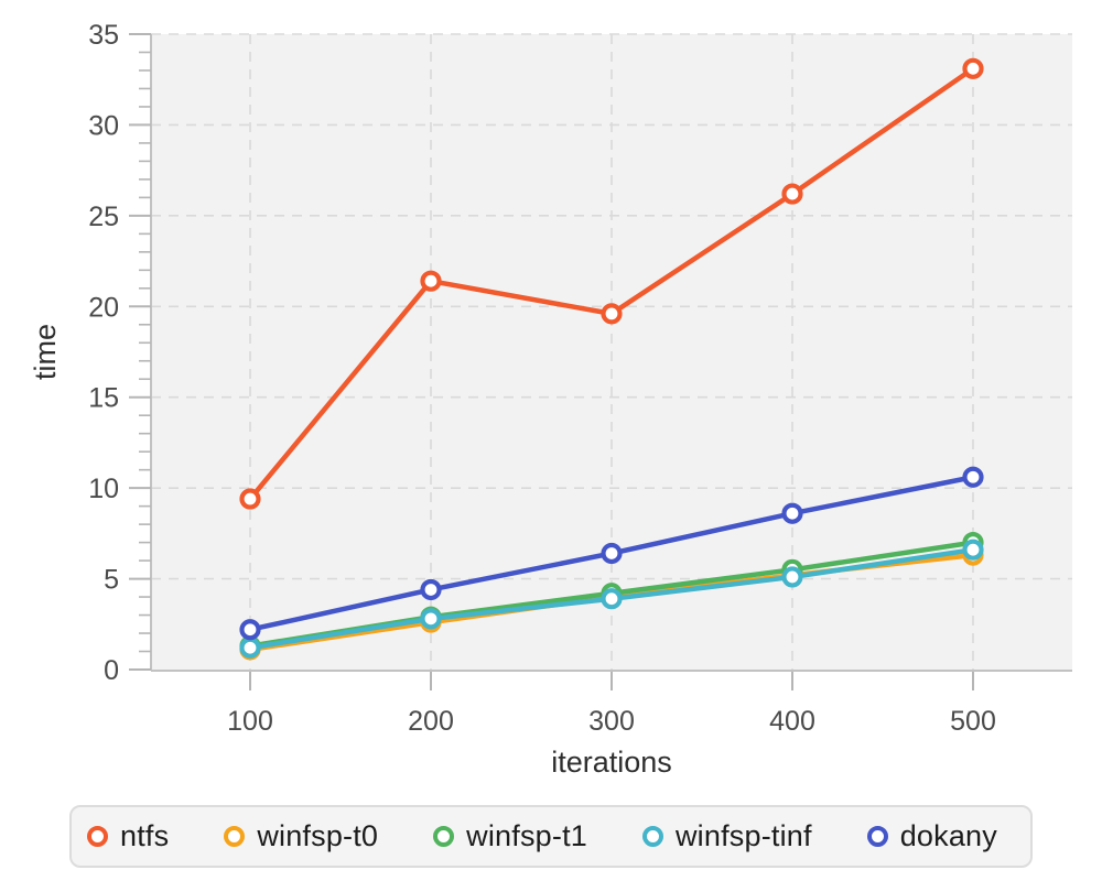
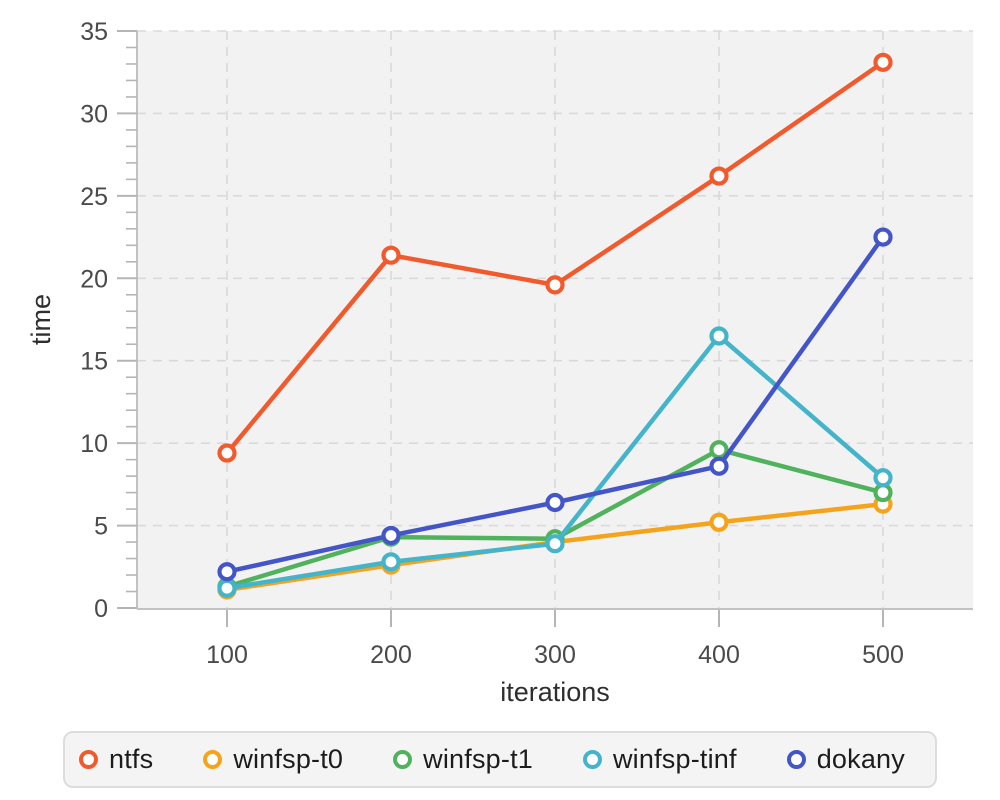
winfsp-t1/200: 2.9 -> 4.3
winfsp-t1/400: 5.5 -> 9.6
winfsp-tinf/400: 5.1 -> 16.5
winfsp-tinf/500: 6.6 -> 7.9
dokany/500: 10.6 -> 22.5
